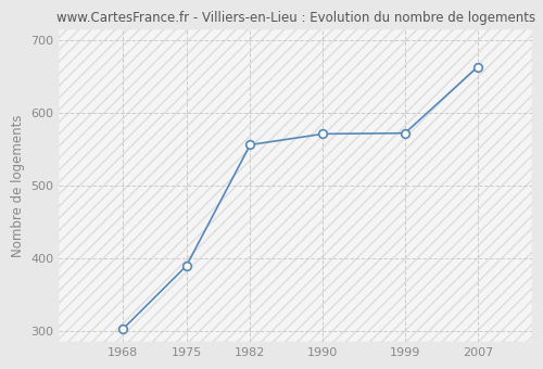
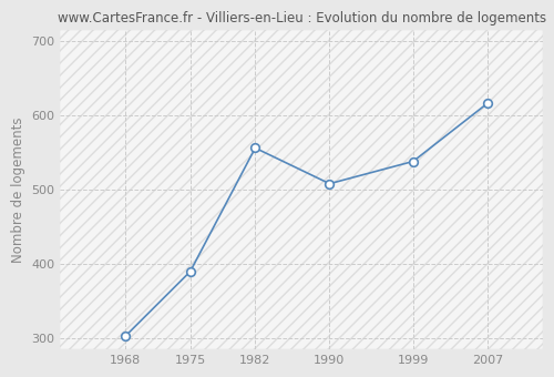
1990: 571 -> 508
1999: 572 -> 538
2007: 663 -> 616
